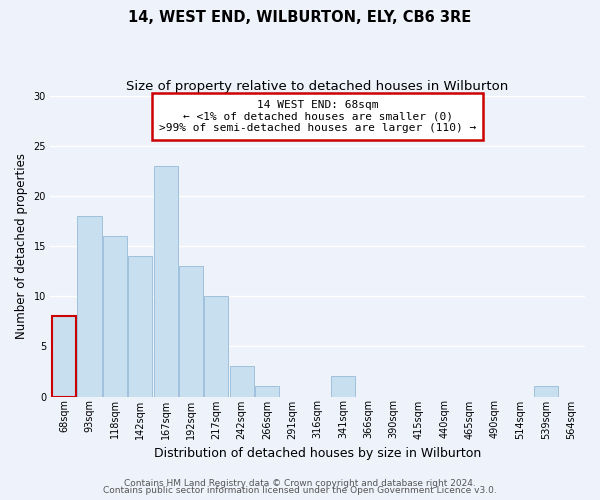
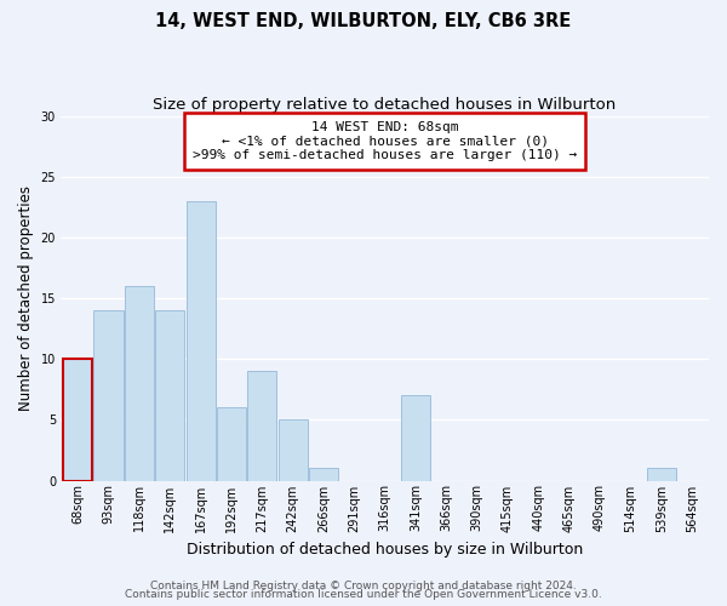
68sqm: 8 -> 10
93sqm: 18 -> 14
192sqm: 13 -> 6
217sqm: 10 -> 9
242sqm: 3 -> 5
341sqm: 2 -> 7
